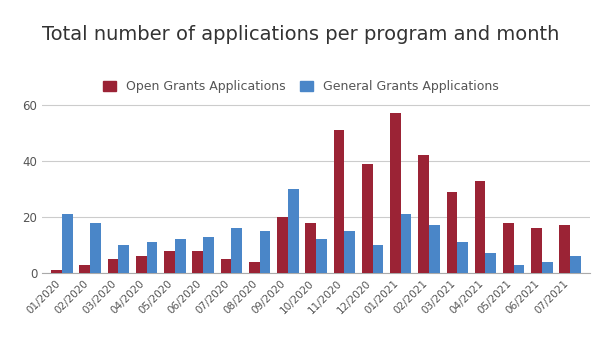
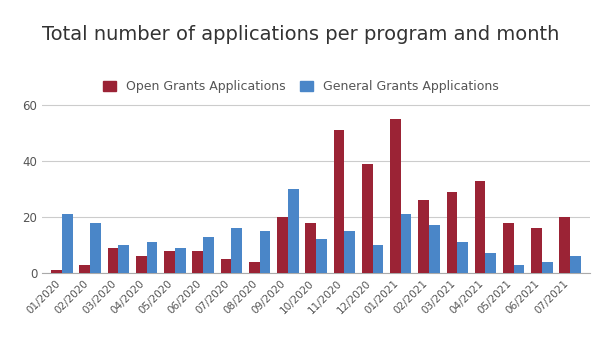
Open Grants Applications/03/2020: 5 -> 9
General Grants Applications/05/2020: 12 -> 9
Open Grants Applications/01/2021: 57 -> 55
Open Grants Applications/02/2021: 42 -> 26
Open Grants Applications/07/2021: 17 -> 20
